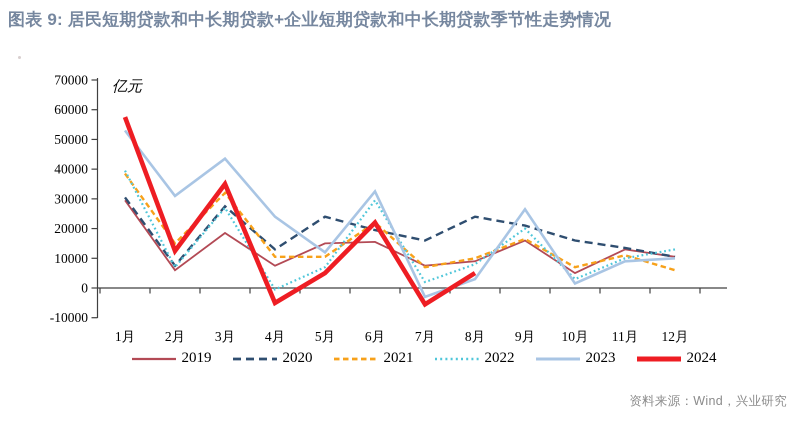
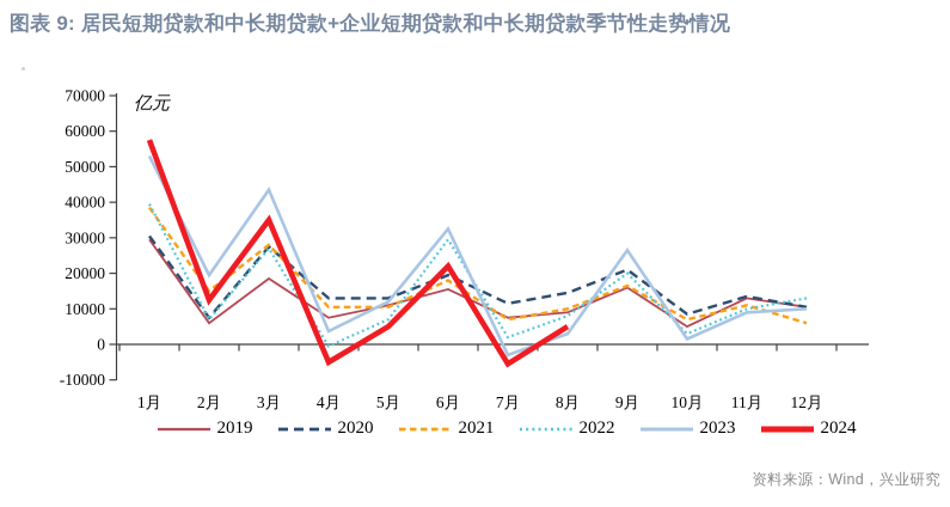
2023/2月: 31000 -> 20000
2021/3月: 32000 -> 28000
2023/4月: 24000 -> 4000
2019/5月: 15000 -> 11000
2020/5月: 24000 -> 13000
2021/6月: 22000 -> 18000
2020/7月: 16000 -> 12000
2020/8月: 24000 -> 14000
2020/10月: 16000 -> 8000
